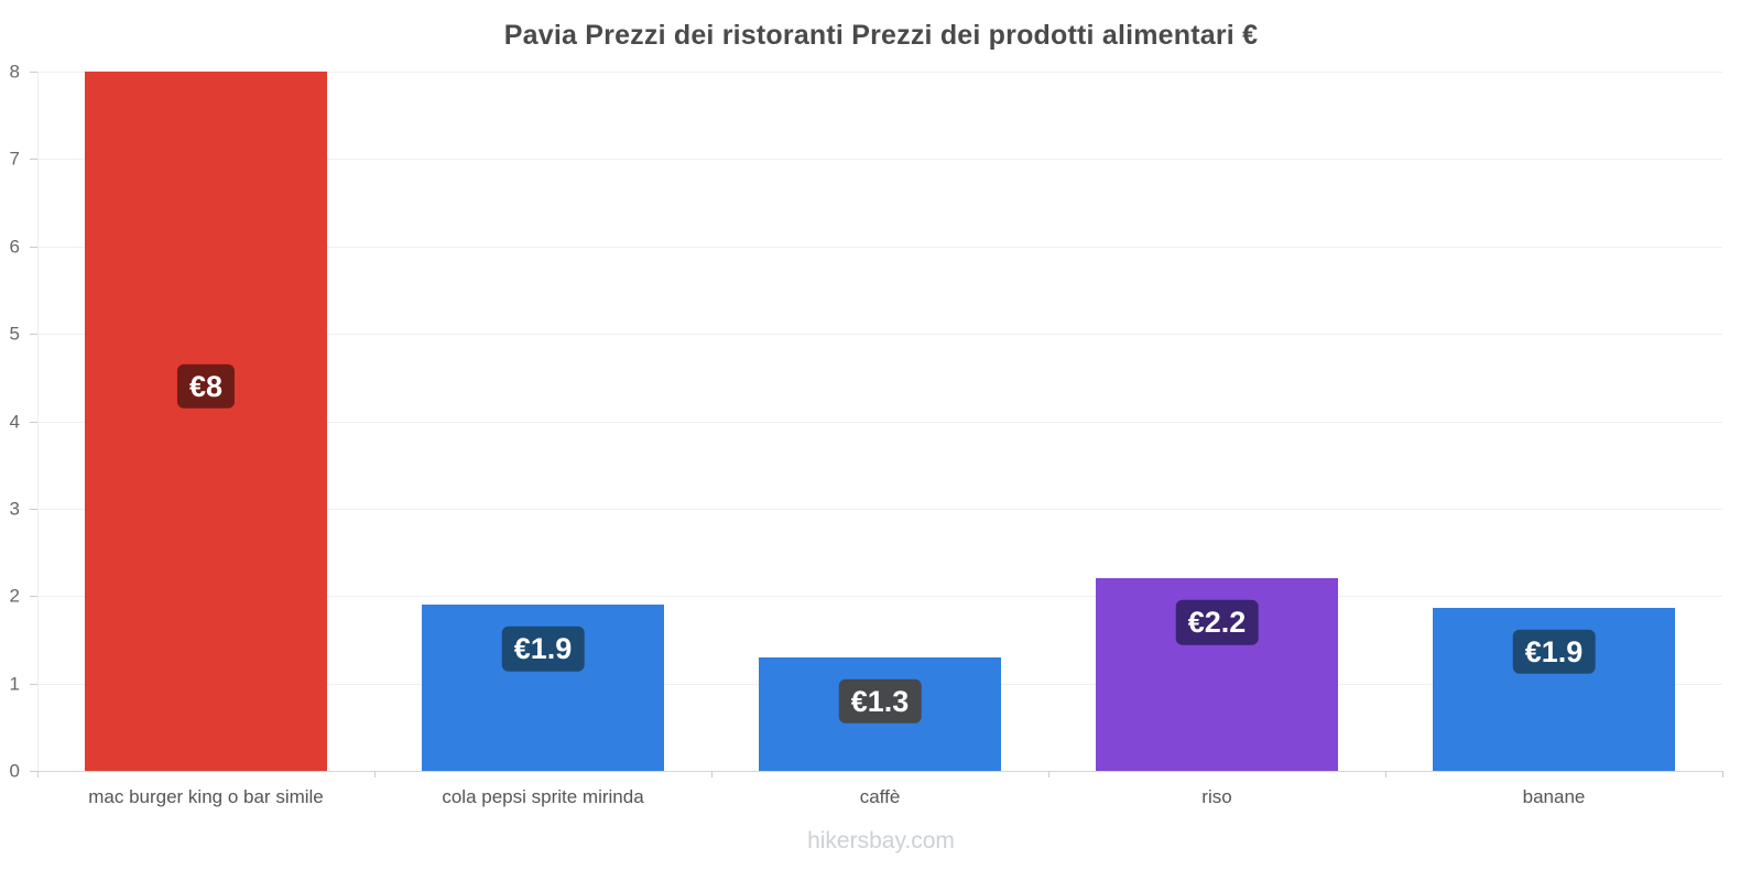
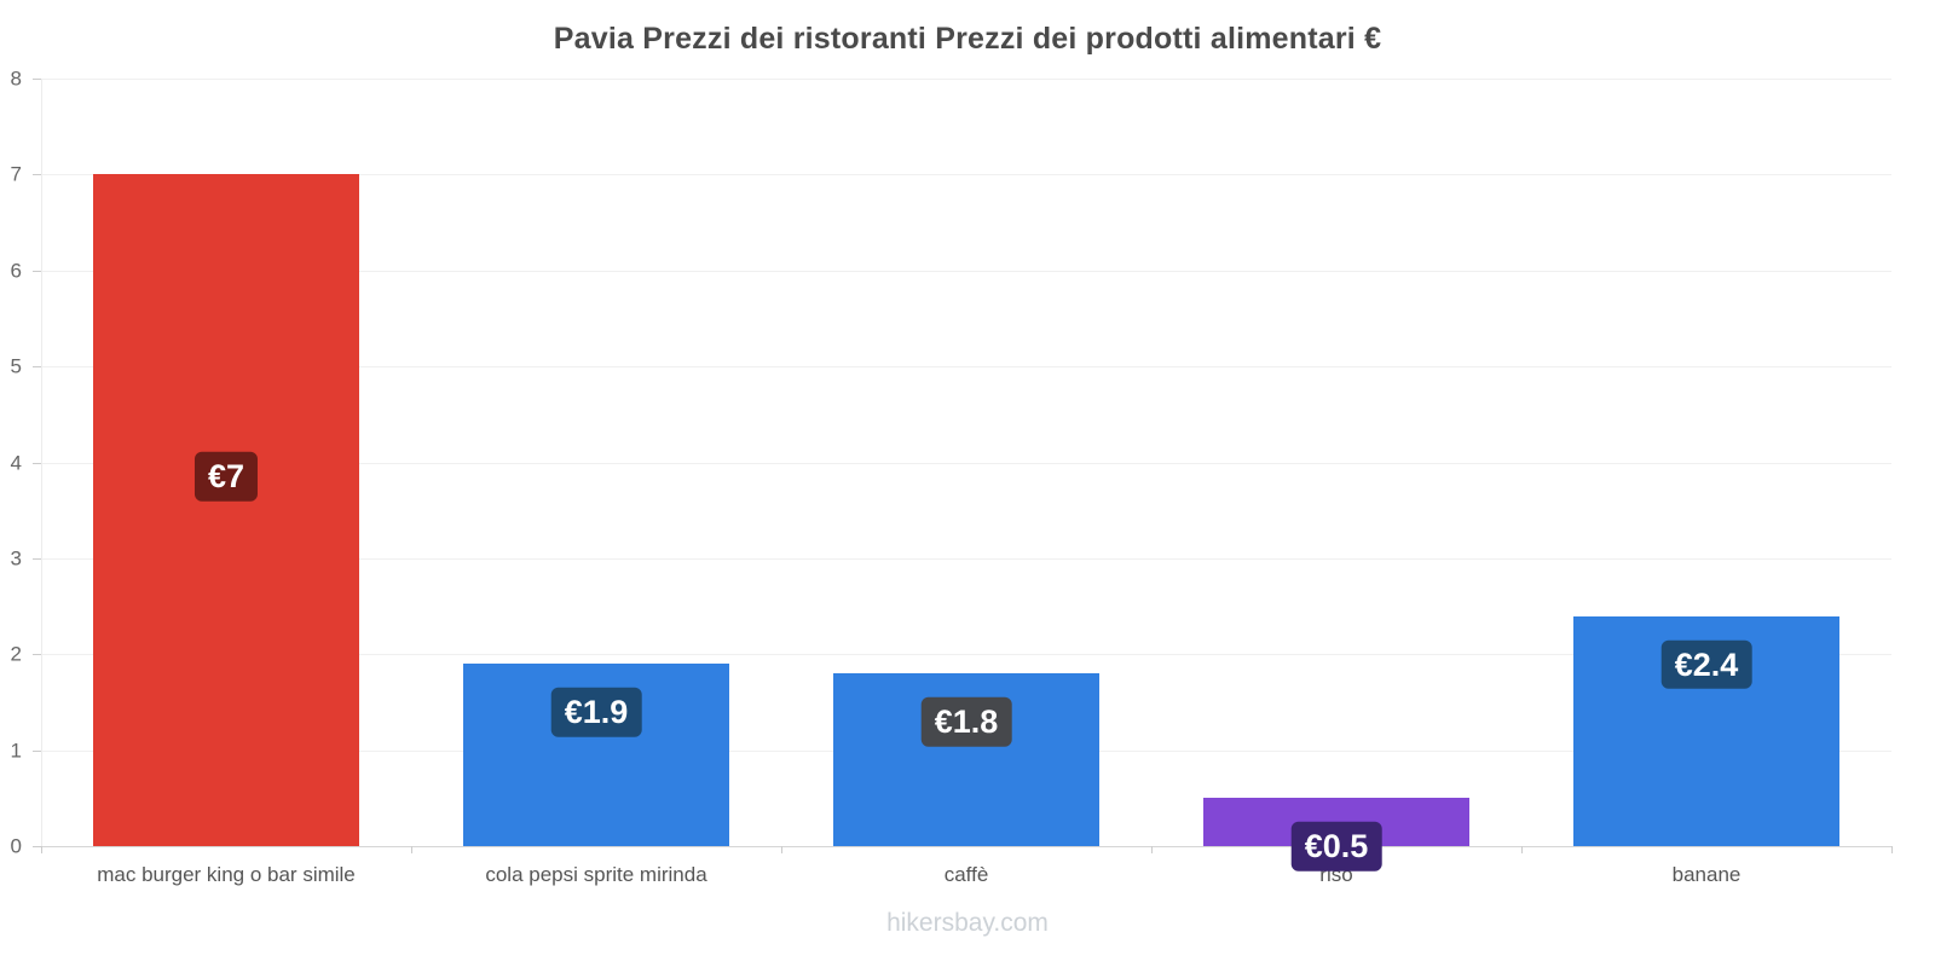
mac burger king o bar simile: €8 -> €7
caffè: €1.3 -> €1.8
riso: €2.2 -> €0.5
banane: €1.9 -> €2.4
